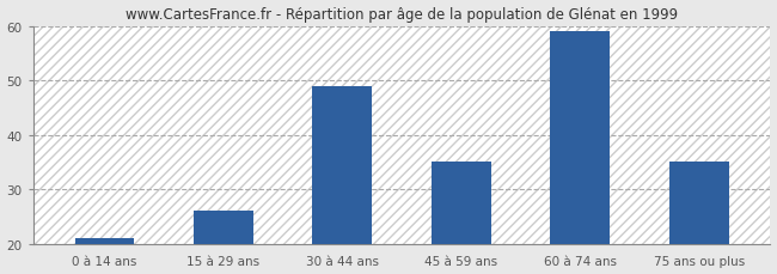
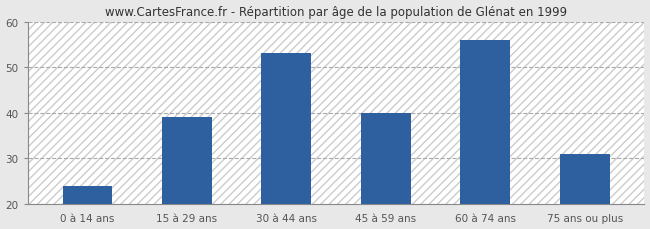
0 à 14 ans: 21 -> 24
15 à 29 ans: 26 -> 39
30 à 44 ans: 49 -> 53
45 à 59 ans: 35 -> 40
60 à 74 ans: 59 -> 56
75 ans ou plus: 35 -> 31
